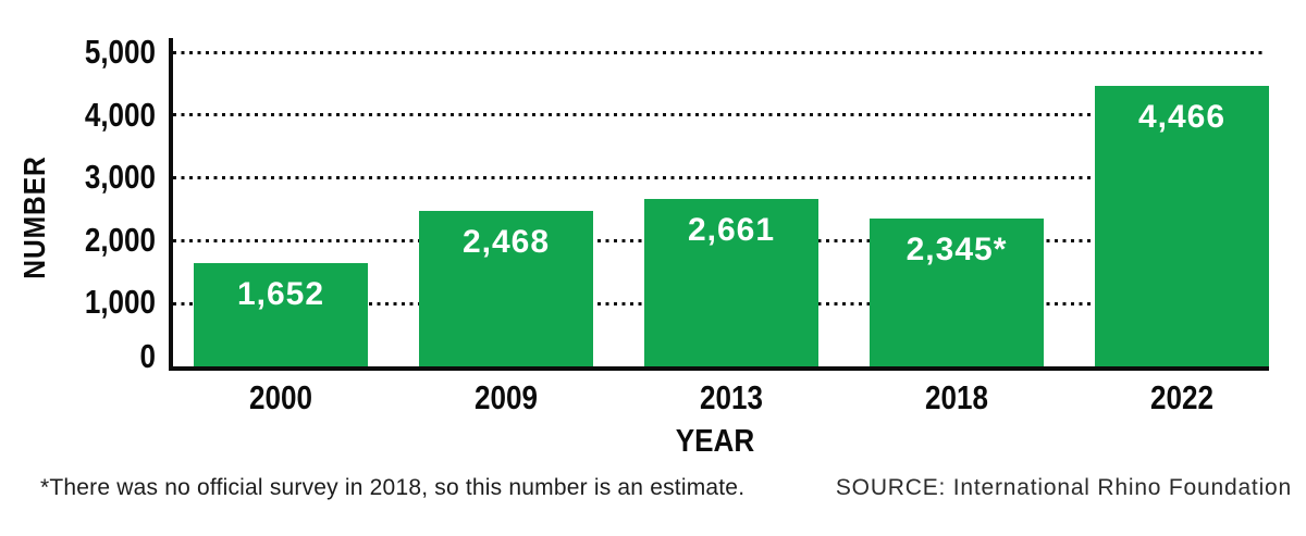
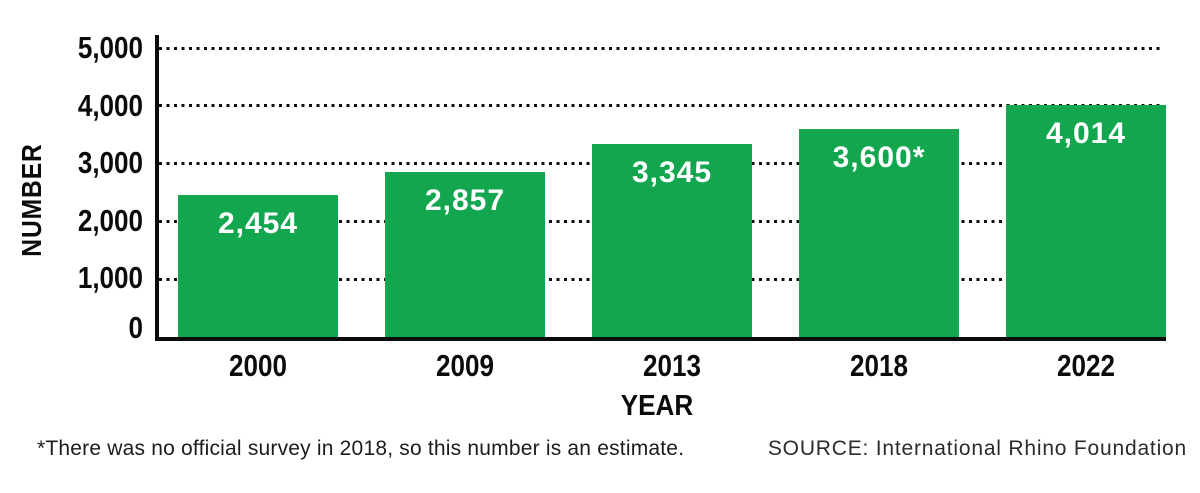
2000: 1,652 -> 2,454
2009: 2,468 -> 2,857
2013: 2,661 -> 3,345
2018: 2,345 -> 3,600
2022: 4,466 -> 4,014
